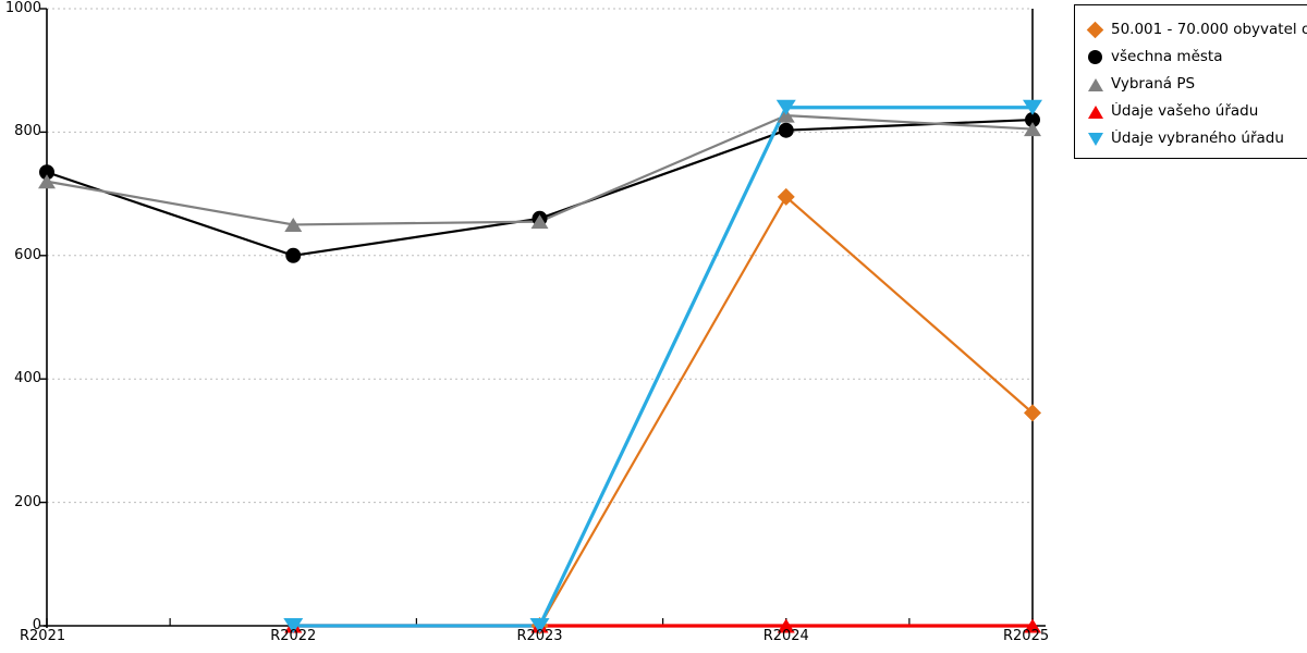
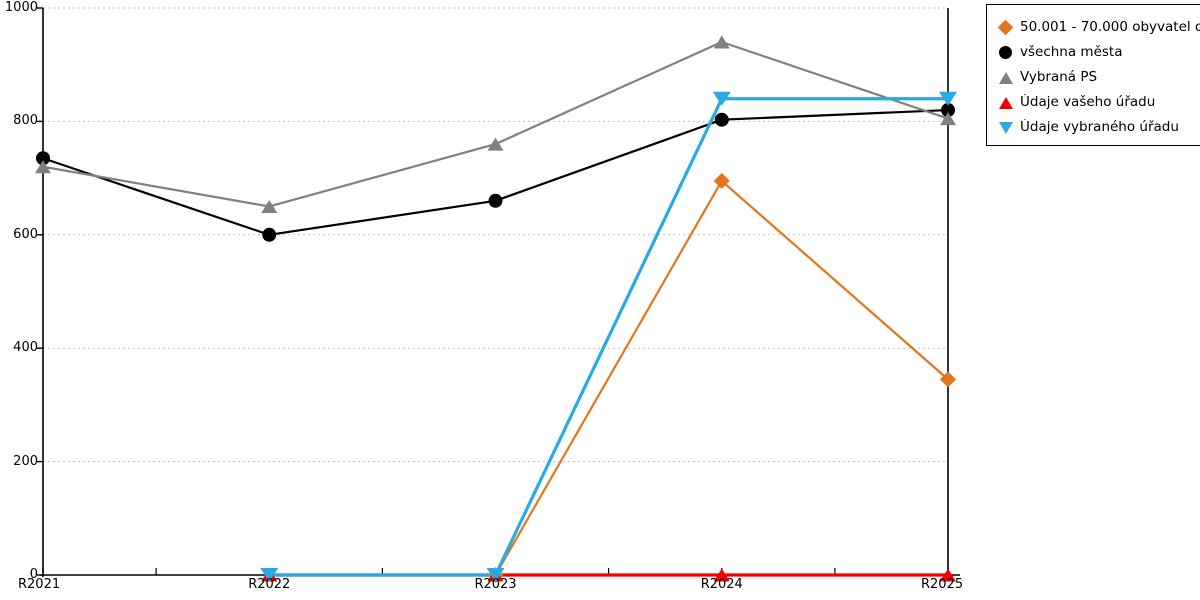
Vybraná PS/R2023: 660 -> 760
Vybraná PS/R2024: 830 -> 940
